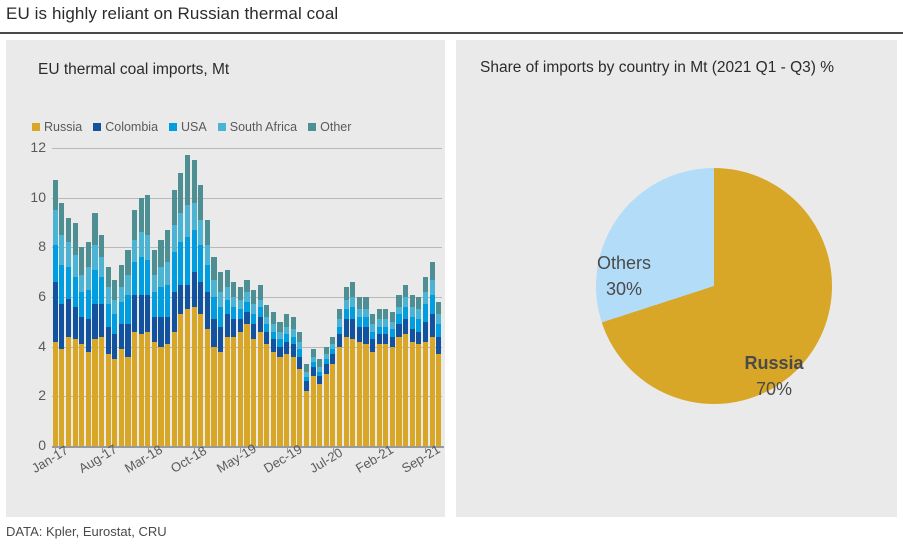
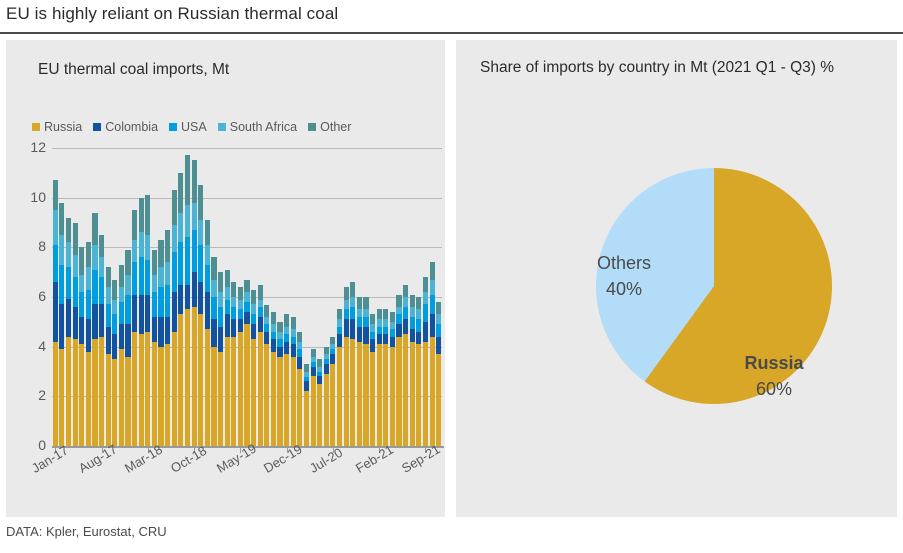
Share of imports by country in Mt (2021 Q1 - Q3) %/Russia: 70% -> 60%
Share of imports by country in Mt (2021 Q1 - Q3) %/Others: 30% -> 40%
